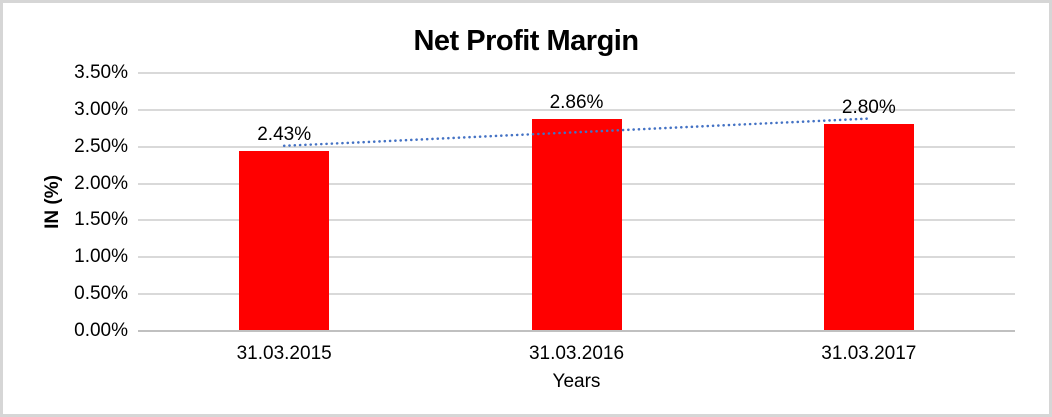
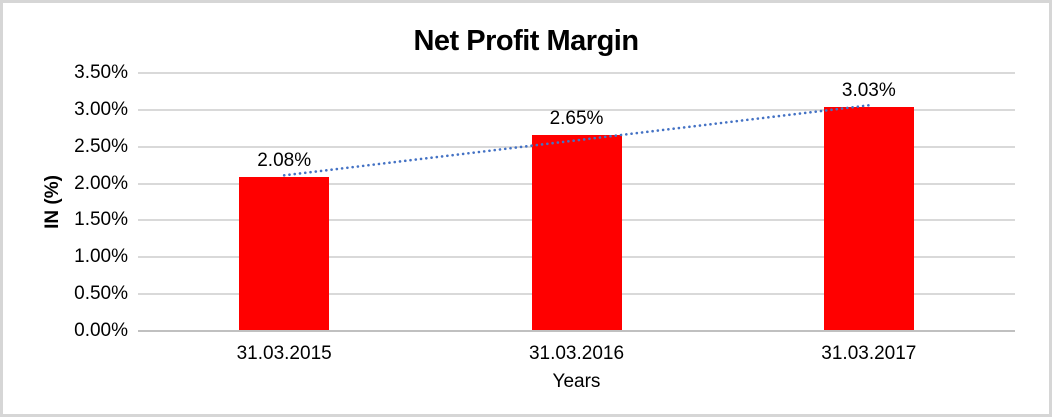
31.03.2015: 2.43% -> 2.08%
31.03.2016: 2.86% -> 2.65%
31.03.2017: 2.80% -> 3.03%
